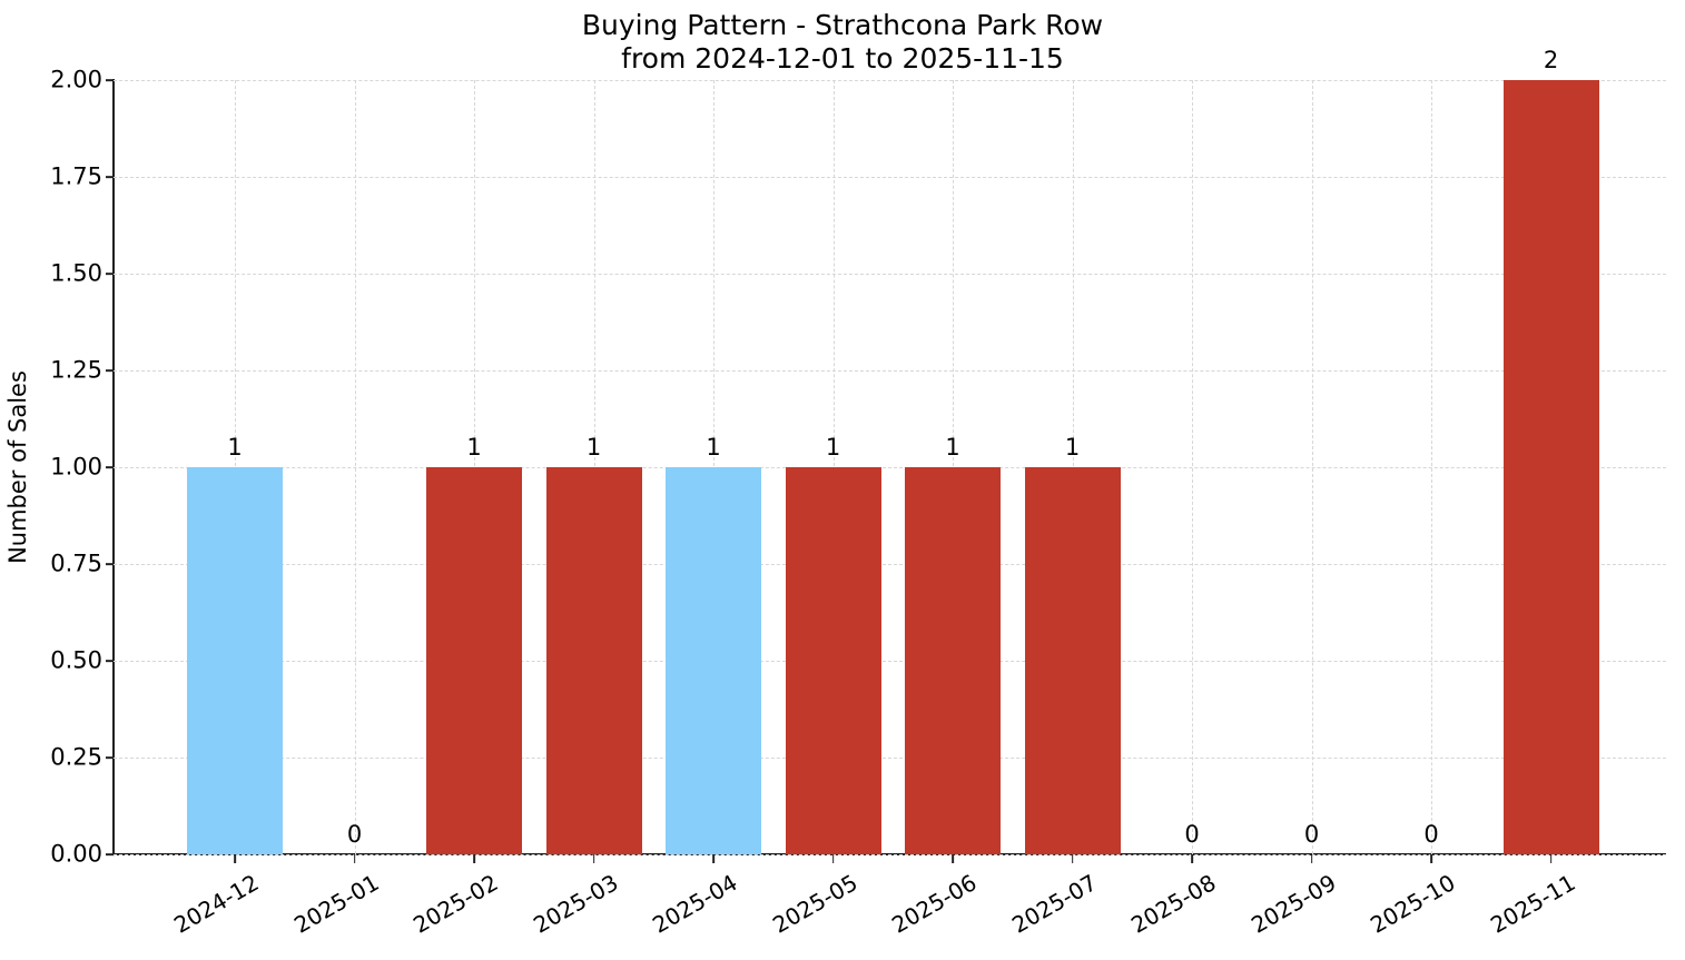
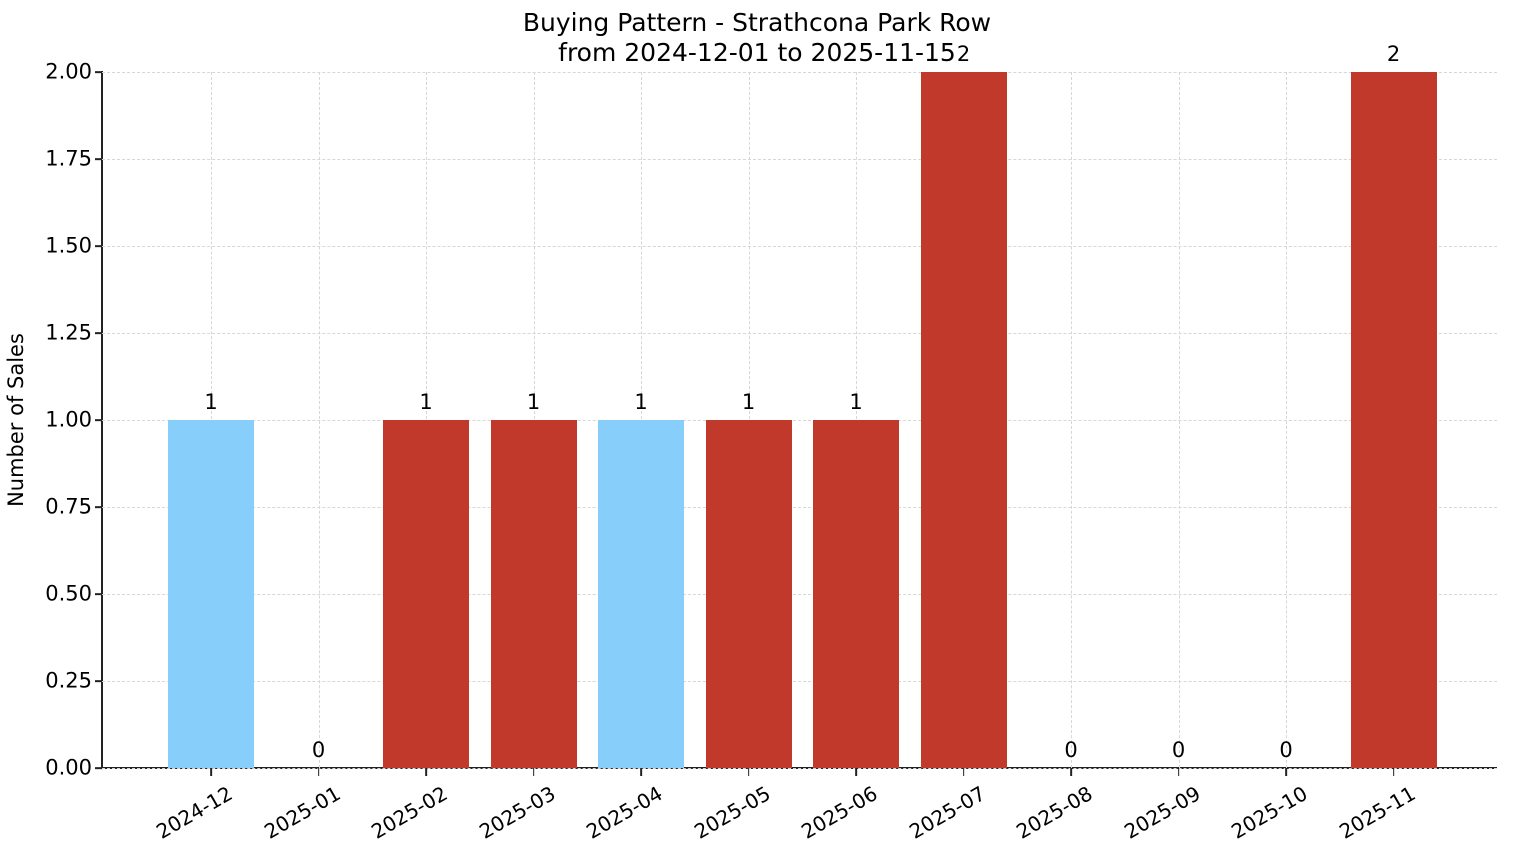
2025-07: 1 -> 2
